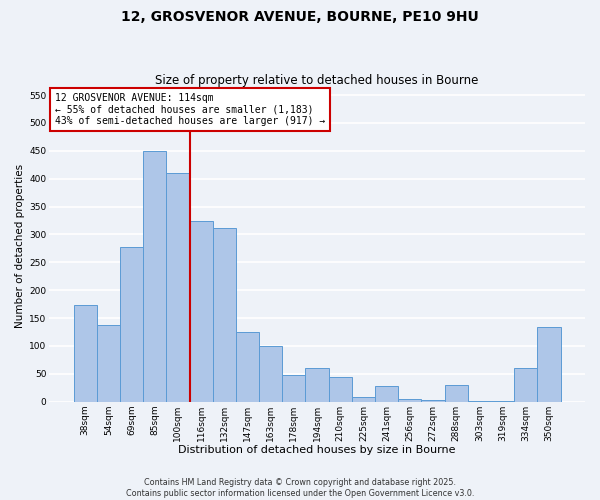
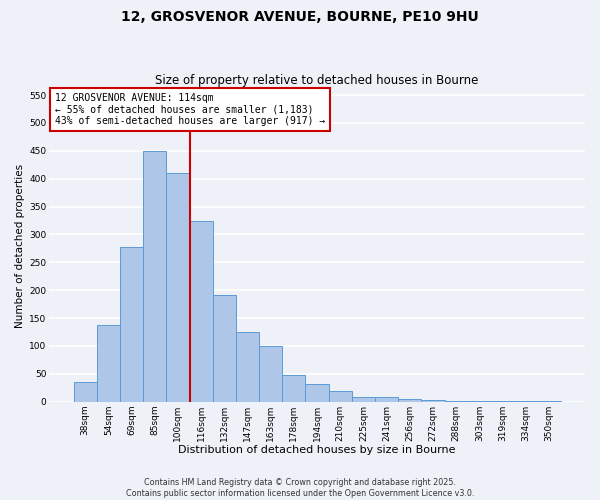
38sqm: 174 -> 35
132sqm: 312 -> 192
194sqm: 60 -> 32
210sqm: 44 -> 20
241sqm: 28 -> 8
288sqm: 30 -> 2
334sqm: 60 -> 1
350sqm: 134 -> 2
